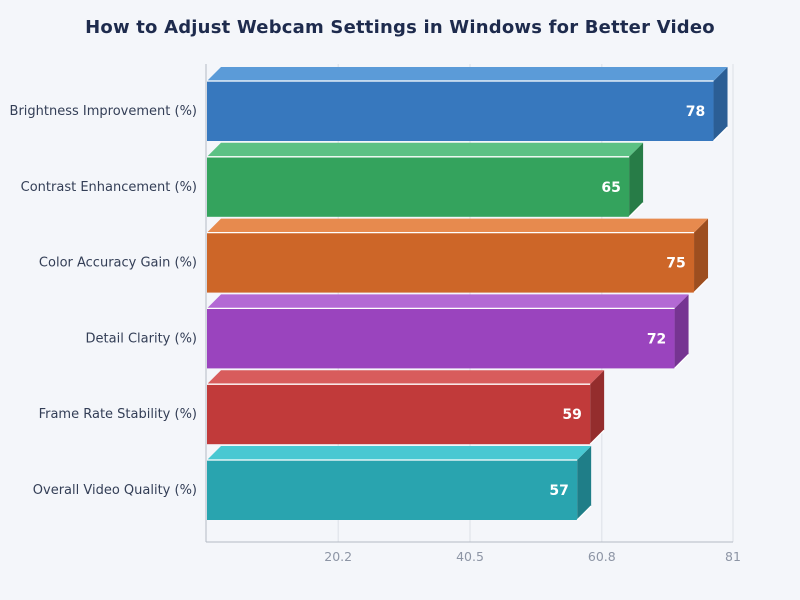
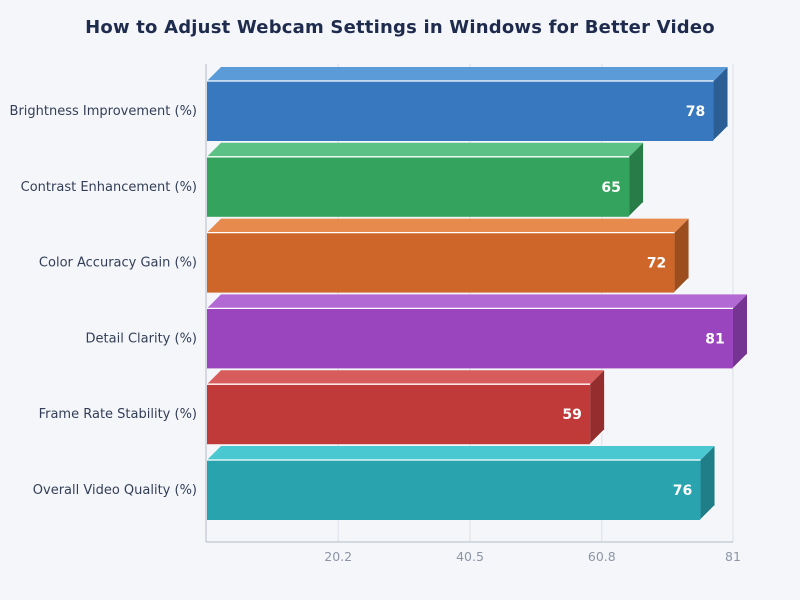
Color Accuracy Gain (%): 75 -> 72
Detail Clarity (%): 72 -> 81
Overall Video Quality (%): 57 -> 76
